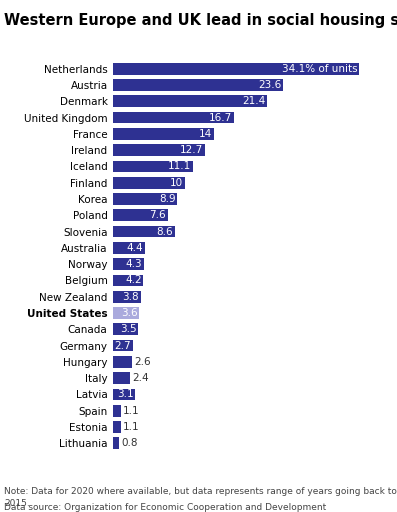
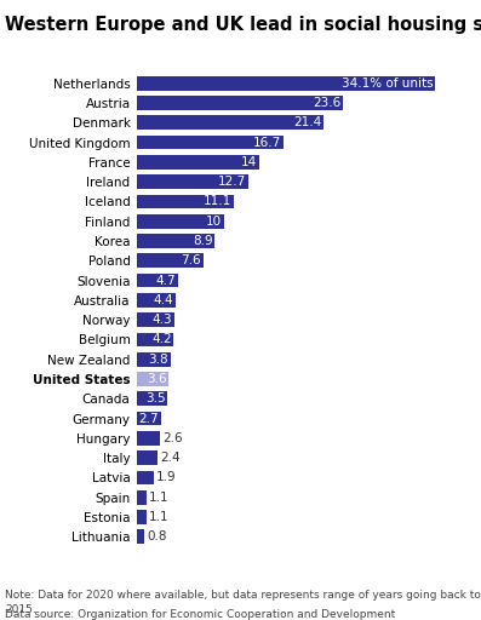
Slovenia: 8.6 -> 4.7
Latvia: 3.1 -> 1.9
